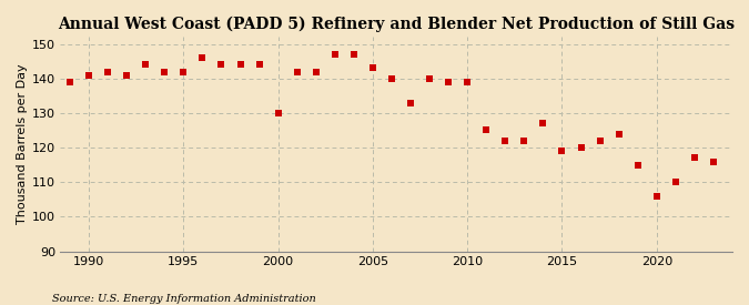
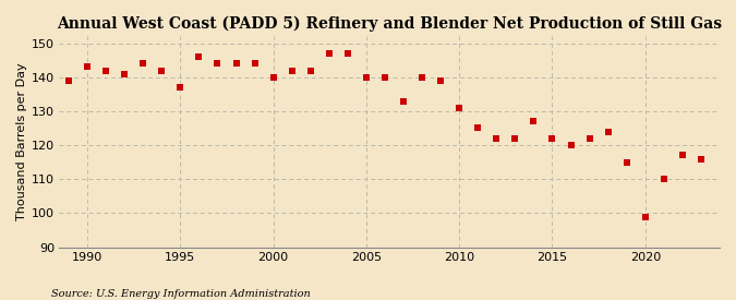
1990: 141 -> 143
1995: 142 -> 137
2000: 130 -> 140
2005: 143 -> 140
2010: 139 -> 131
2015: 119 -> 122
2020: 106 -> 99
